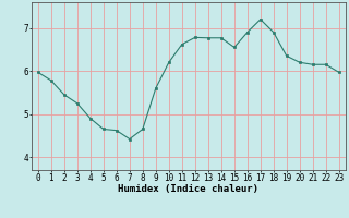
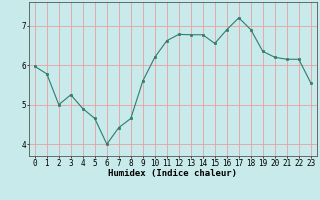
2: 5.45 -> 5.00
6: 4.62 -> 4.00
23: 5.97 -> 5.55
